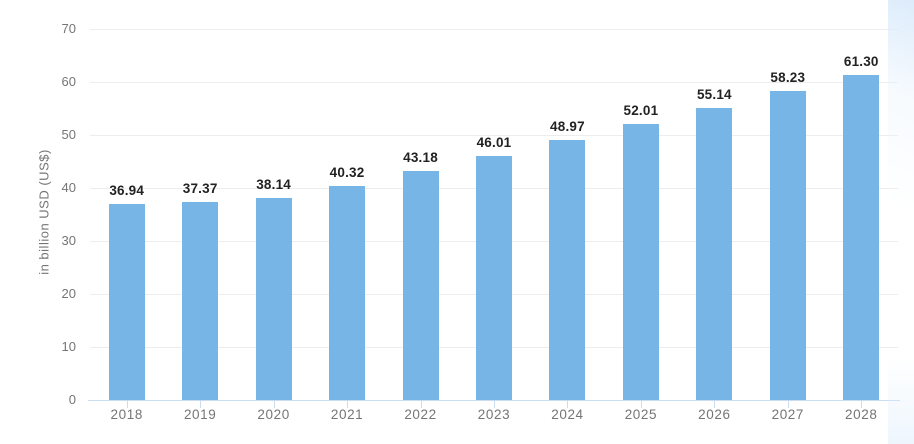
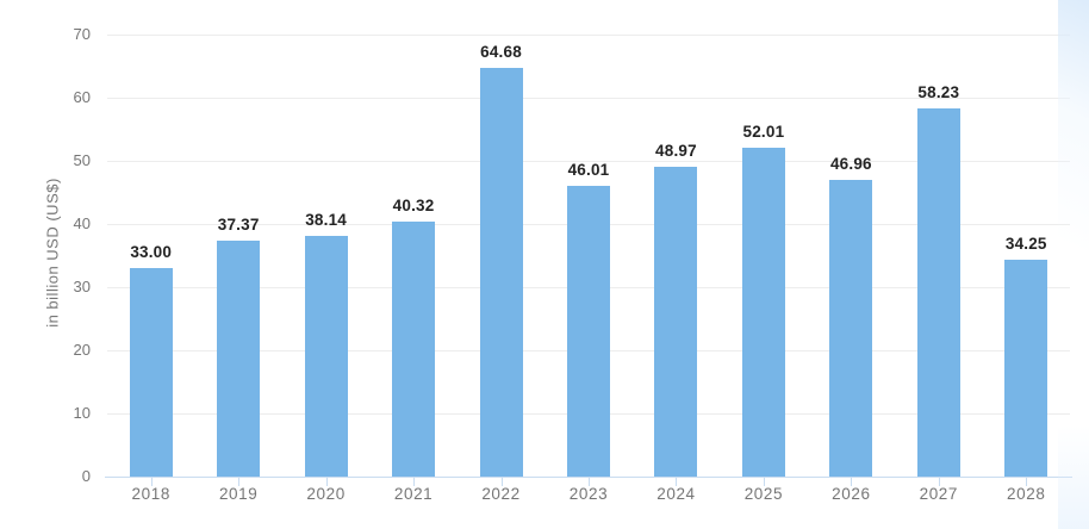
2018: 36.94 -> 33.00
2022: 43.18 -> 64.68
2026: 55.14 -> 46.96
2028: 61.30 -> 34.25
